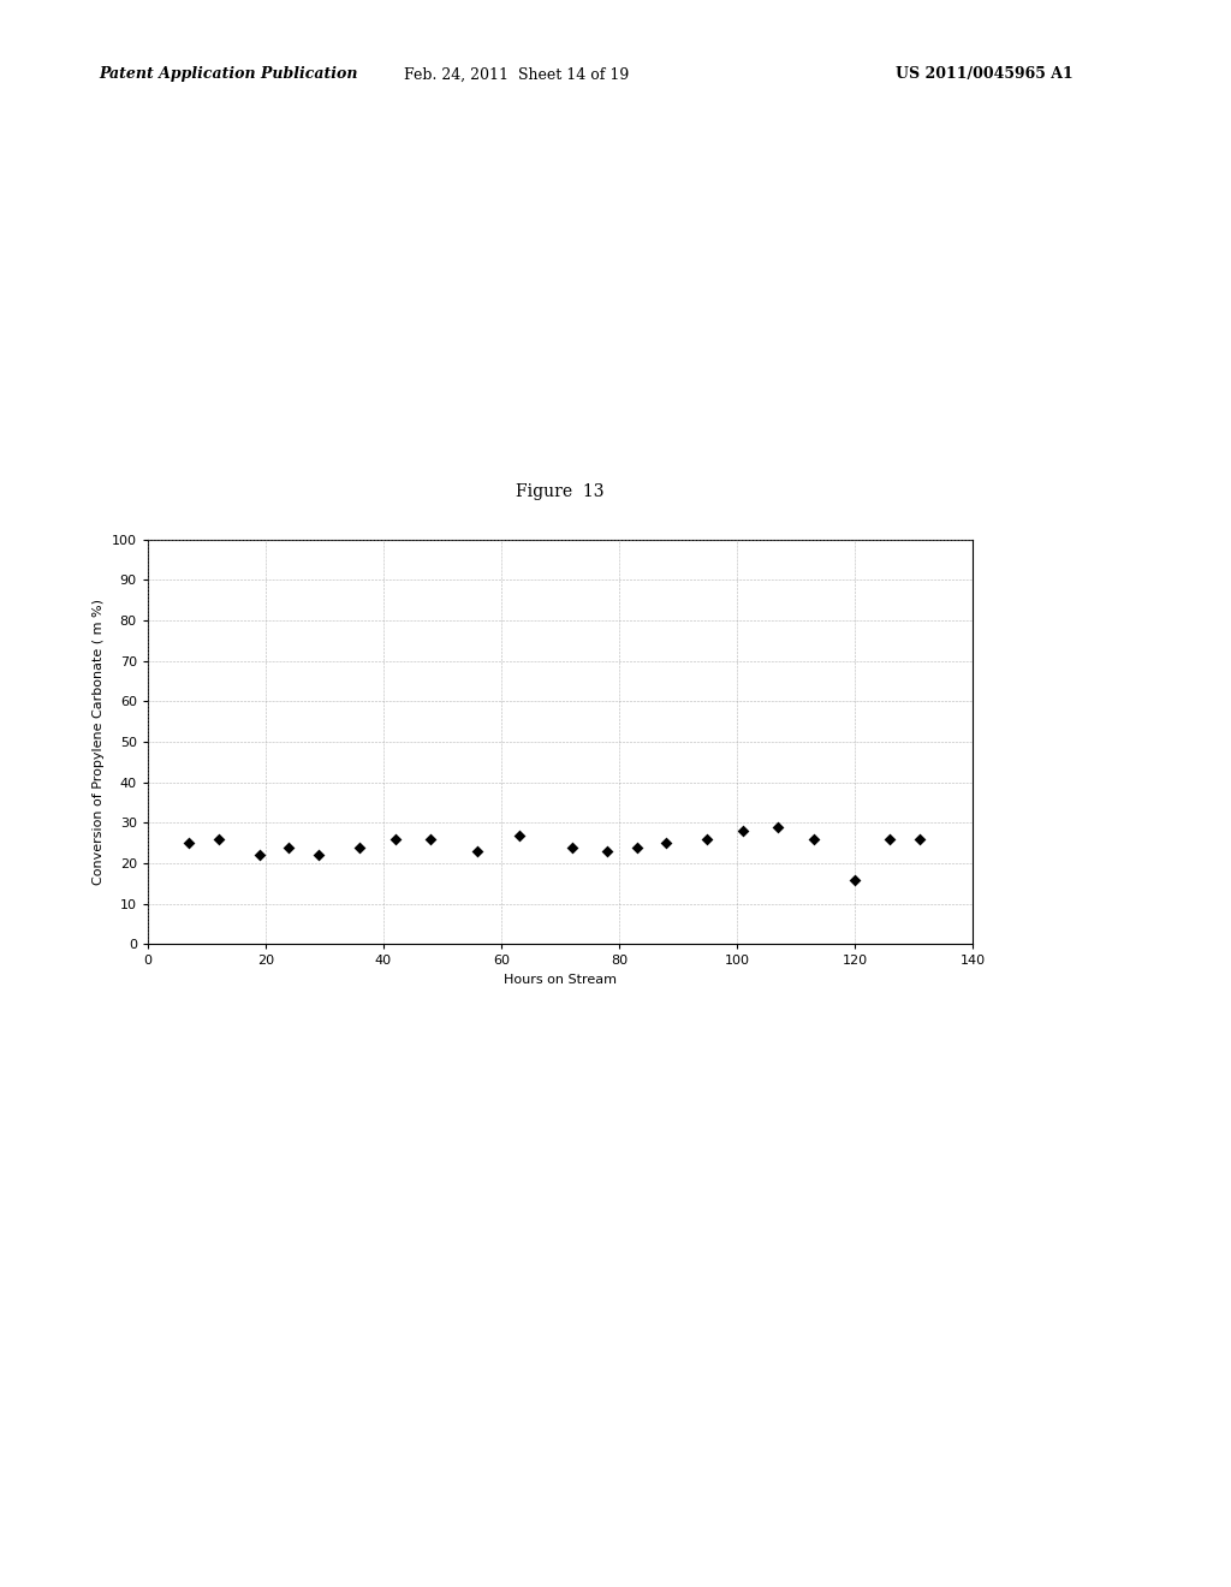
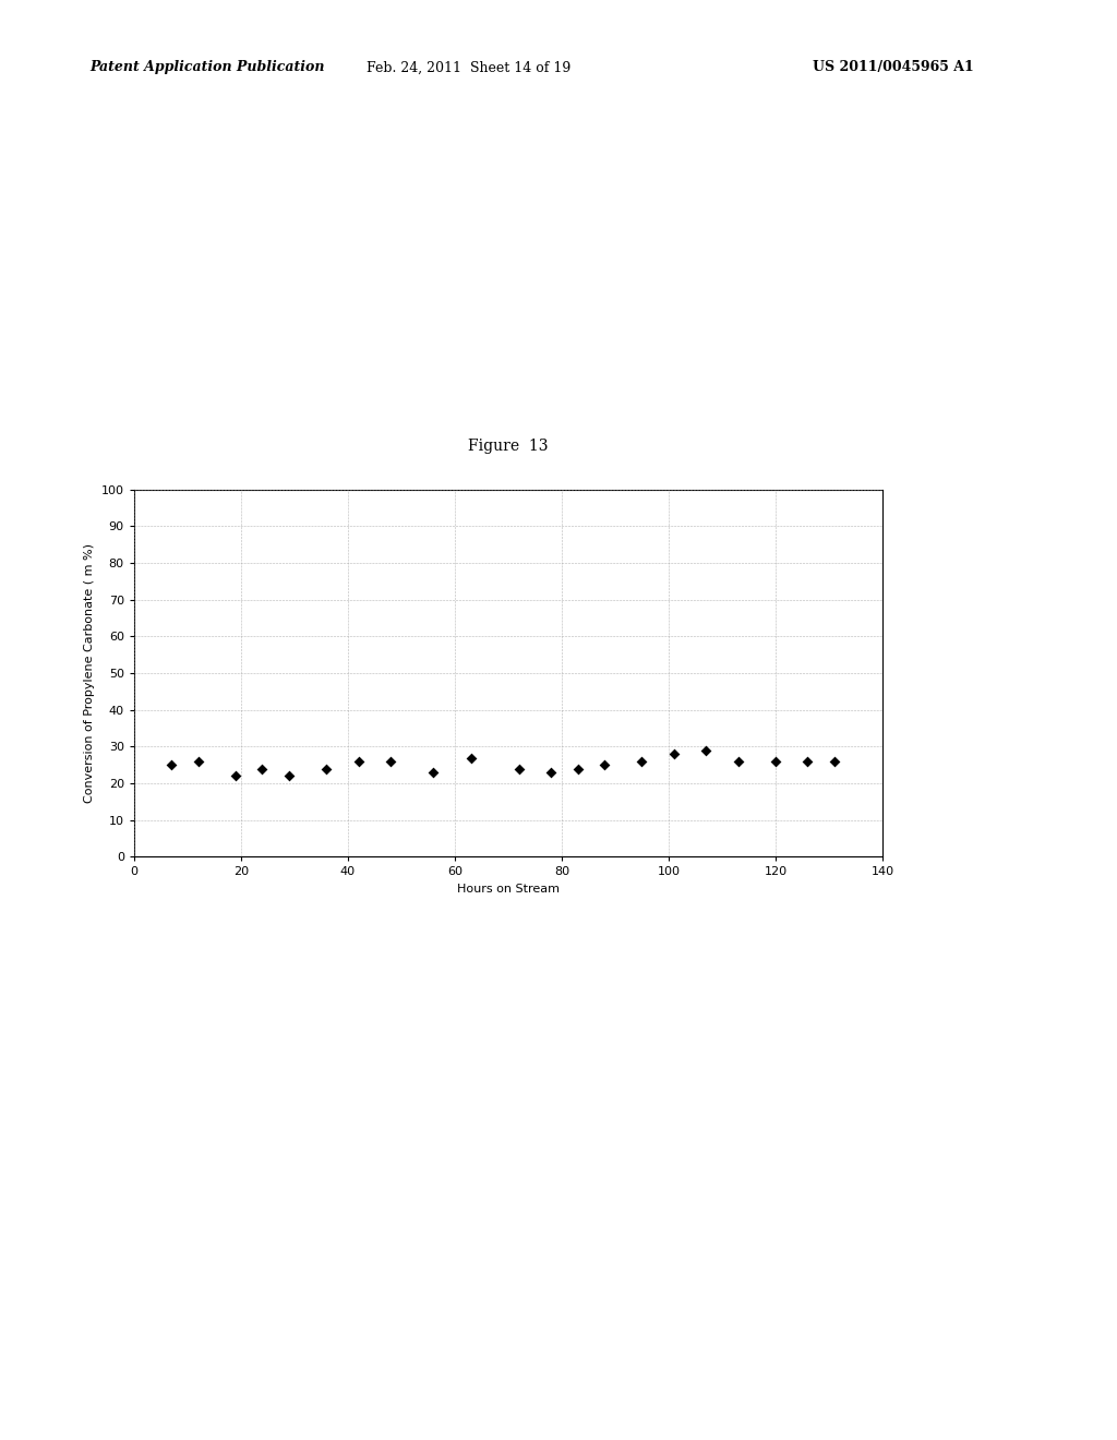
120: 16 -> 26
